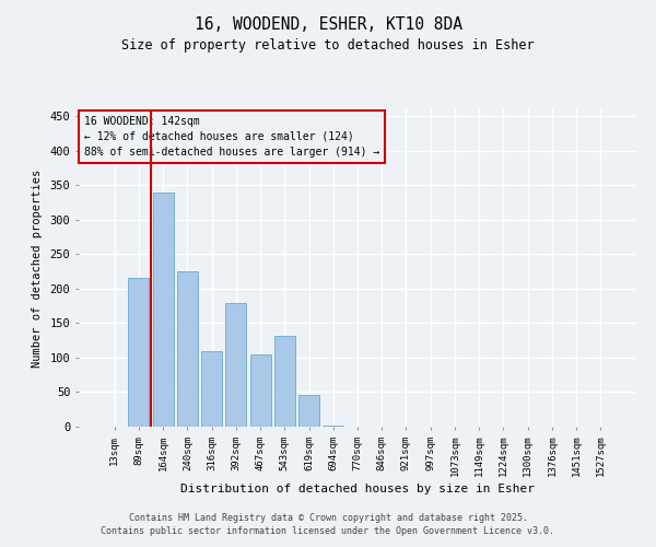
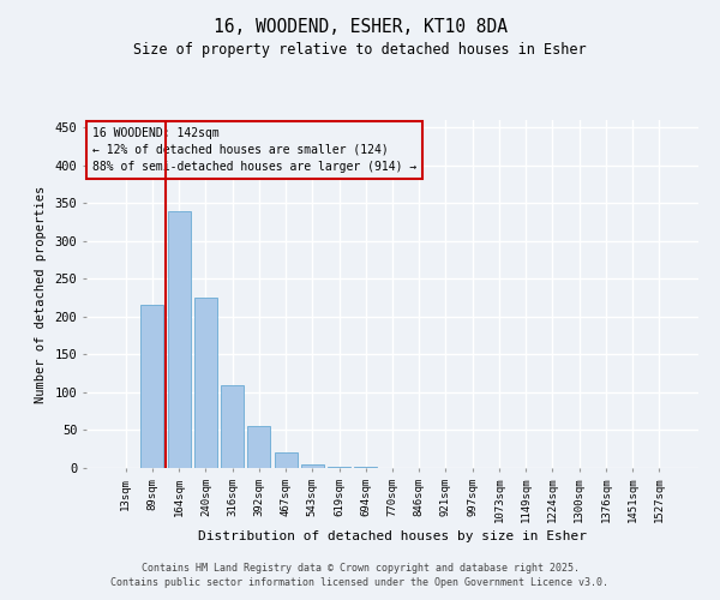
392sqm: 180 -> 55
467sqm: 104 -> 20
543sqm: 132 -> 5
619sqm: 46 -> 2
